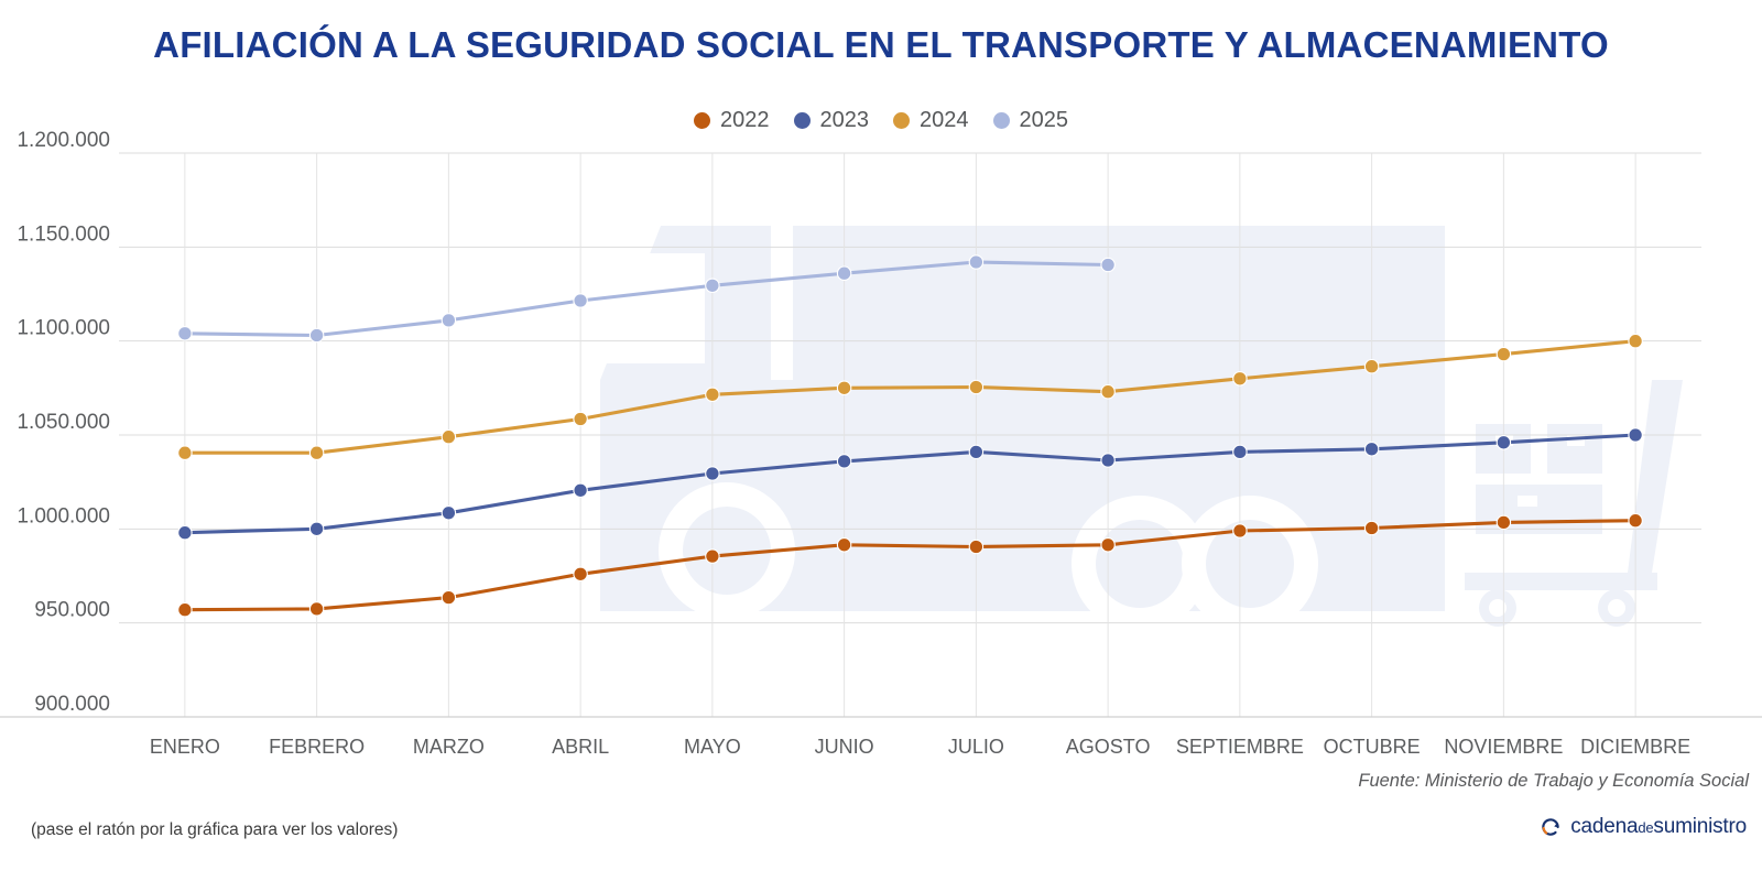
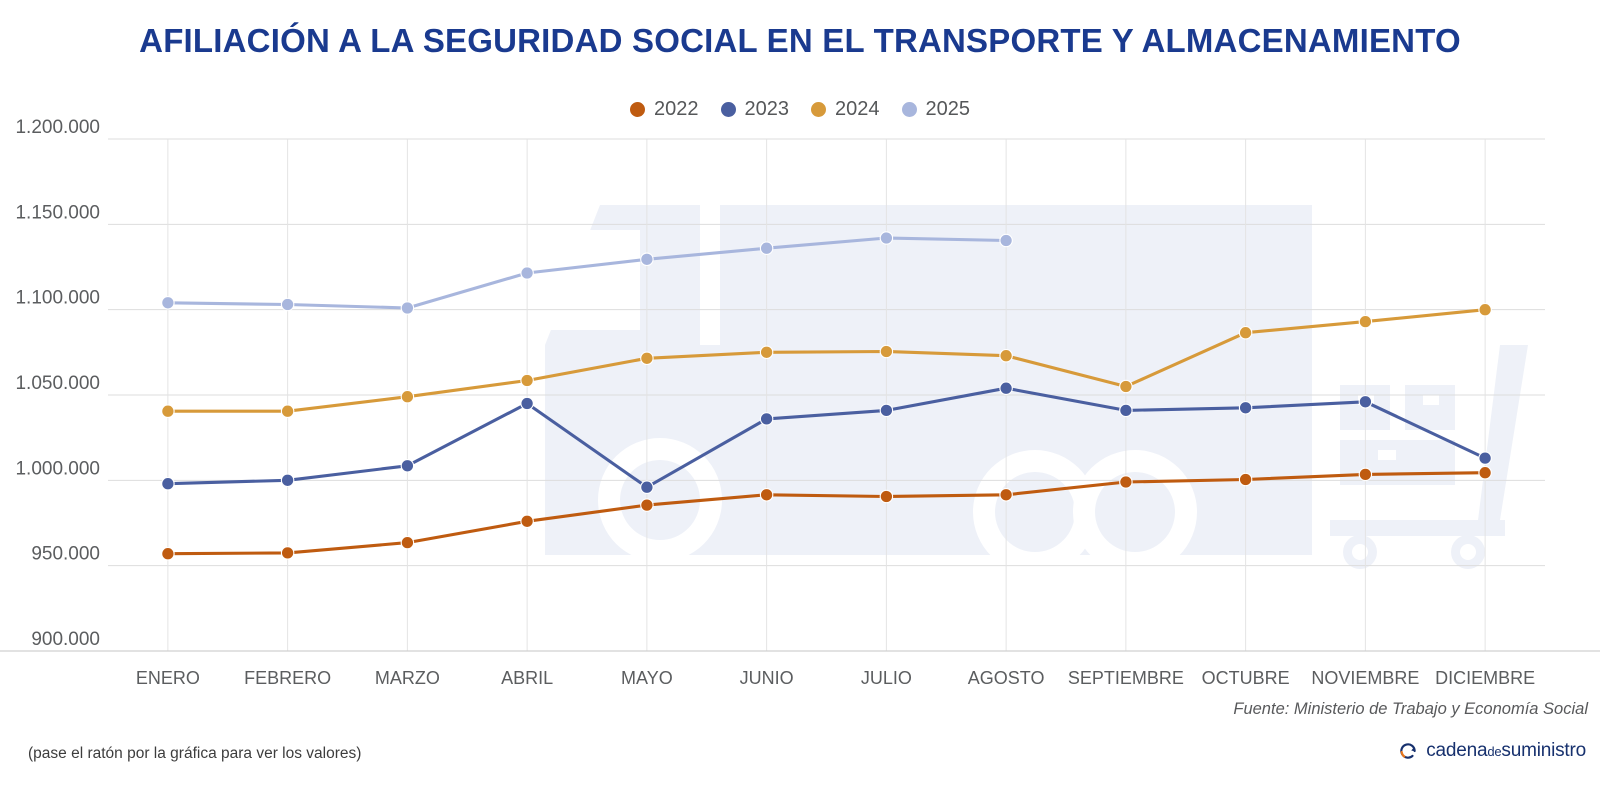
2025/MARZO: 1111000 -> 1101000
2023/ABRIL: 1020000 -> 1045000
2023/MAYO: 1030000 -> 996000
2023/AGOSTO: 1036000 -> 1054000
2024/SEPTIEMBRE: 1080000 -> 1055000
2023/DICIEMBRE: 1050000 -> 1013000
